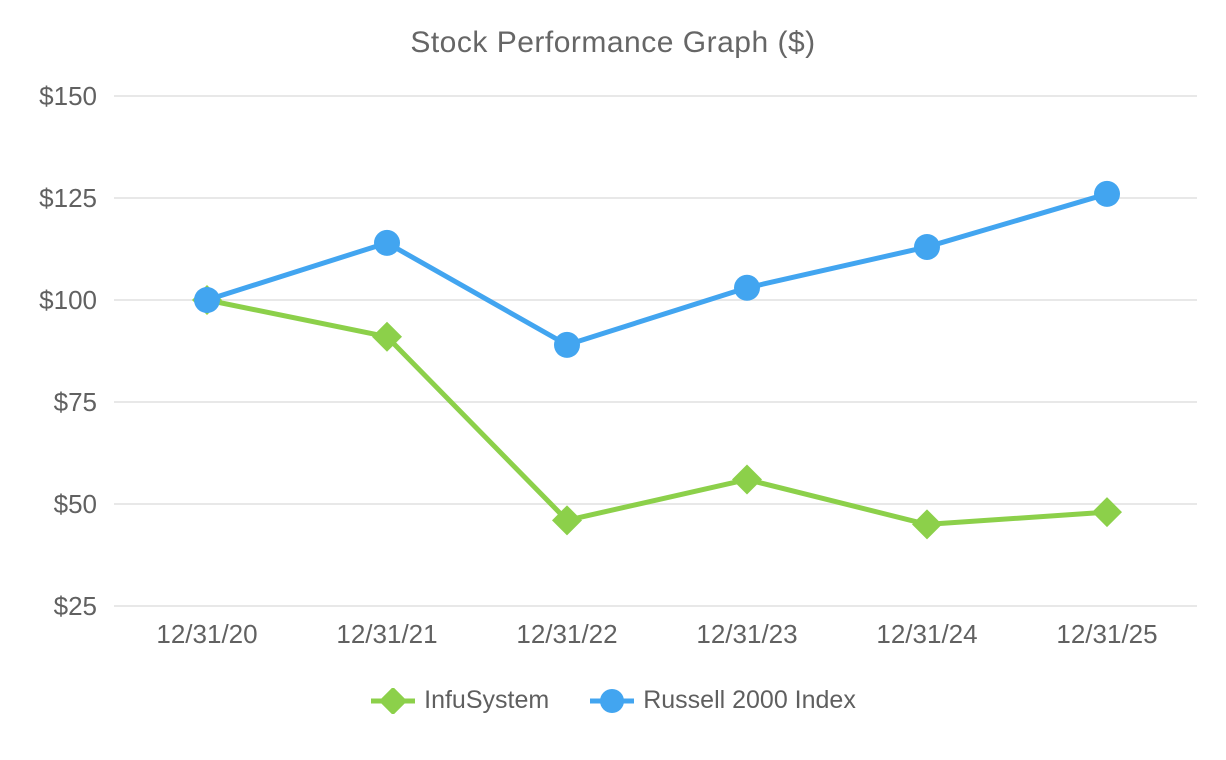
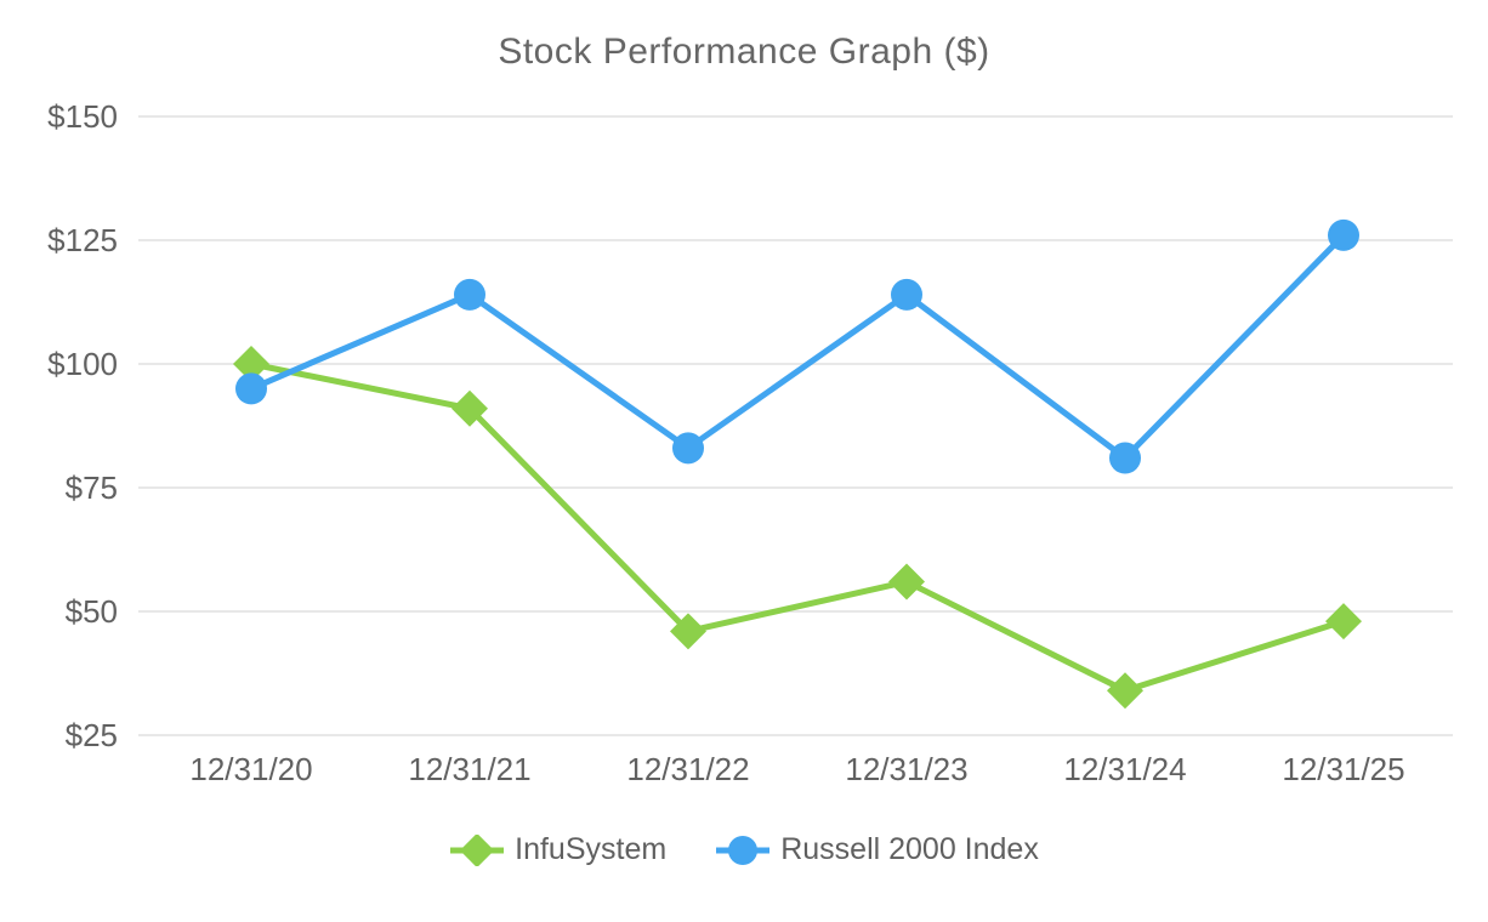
Russell 2000 Index/12/31/20: $100 -> $95
Russell 2000 Index/12/31/22: $89 -> $83
Russell 2000 Index/12/31/23: $103 -> $114
InfuSystem/12/31/24: $45 -> $34
Russell 2000 Index/12/31/24: $113 -> $81
